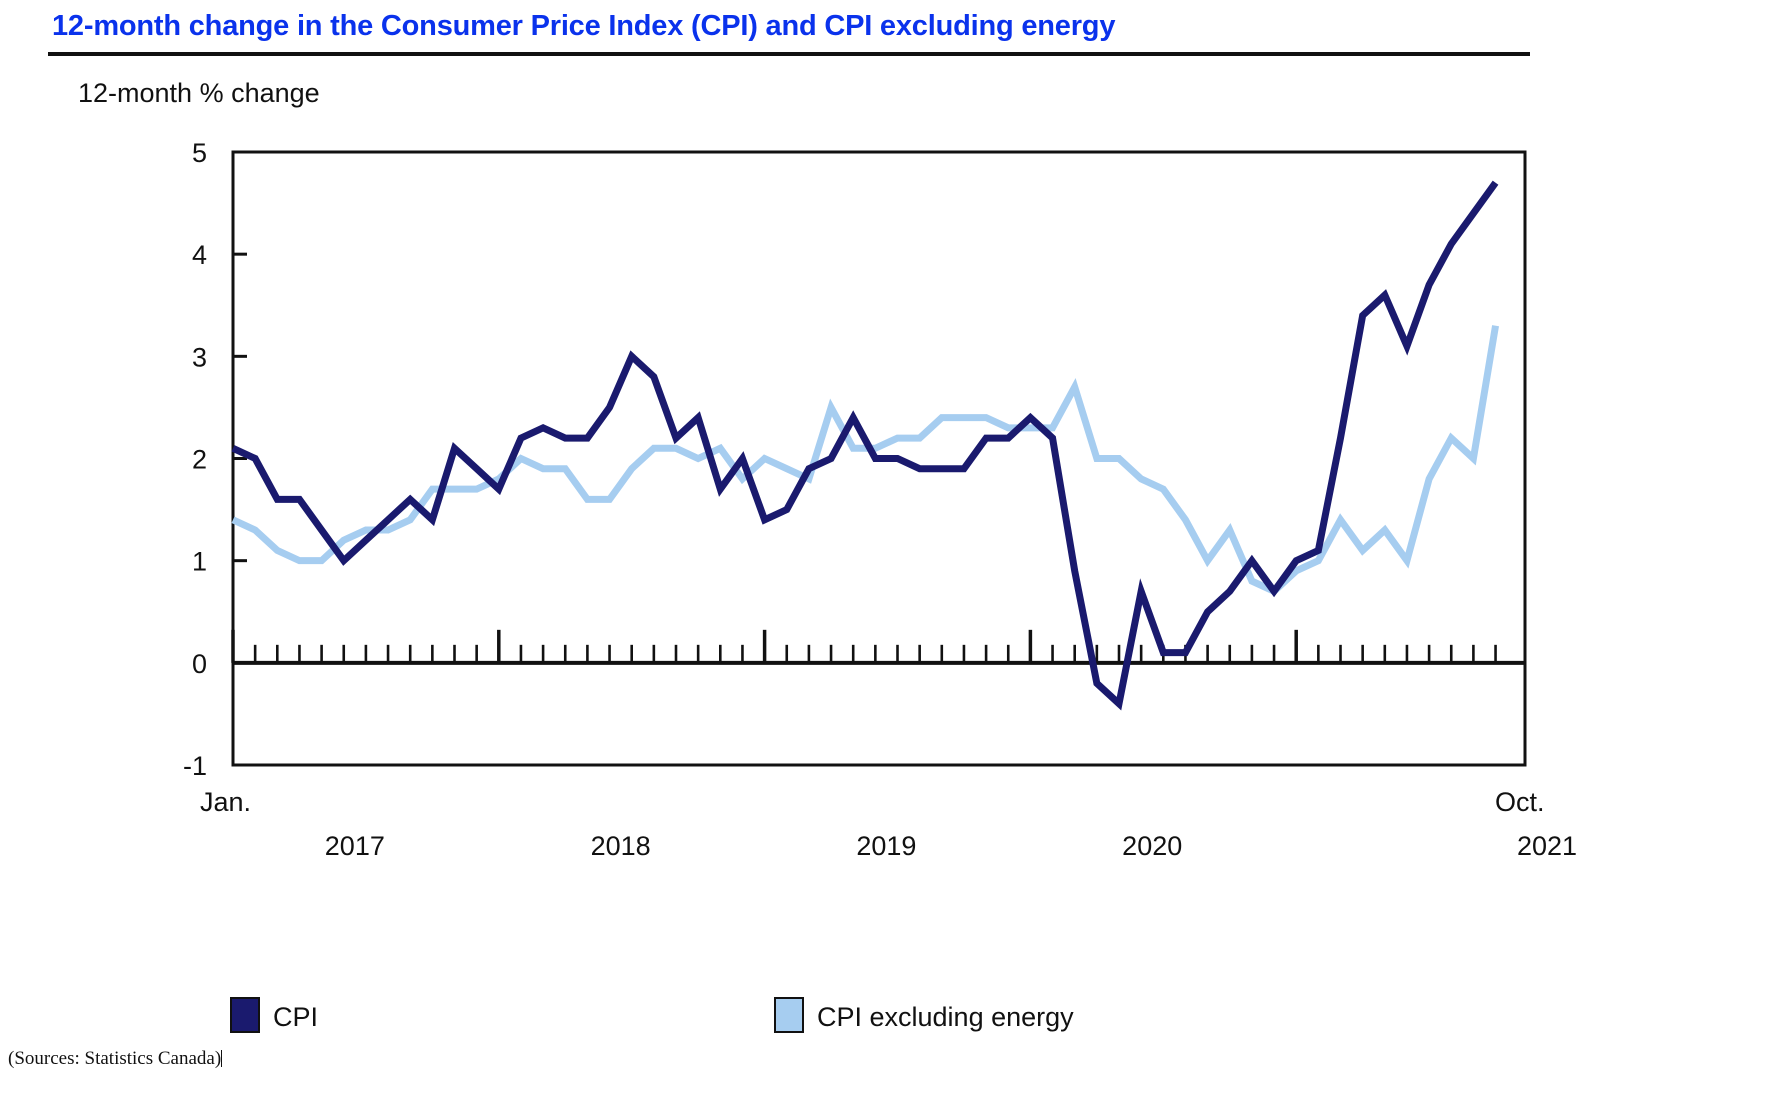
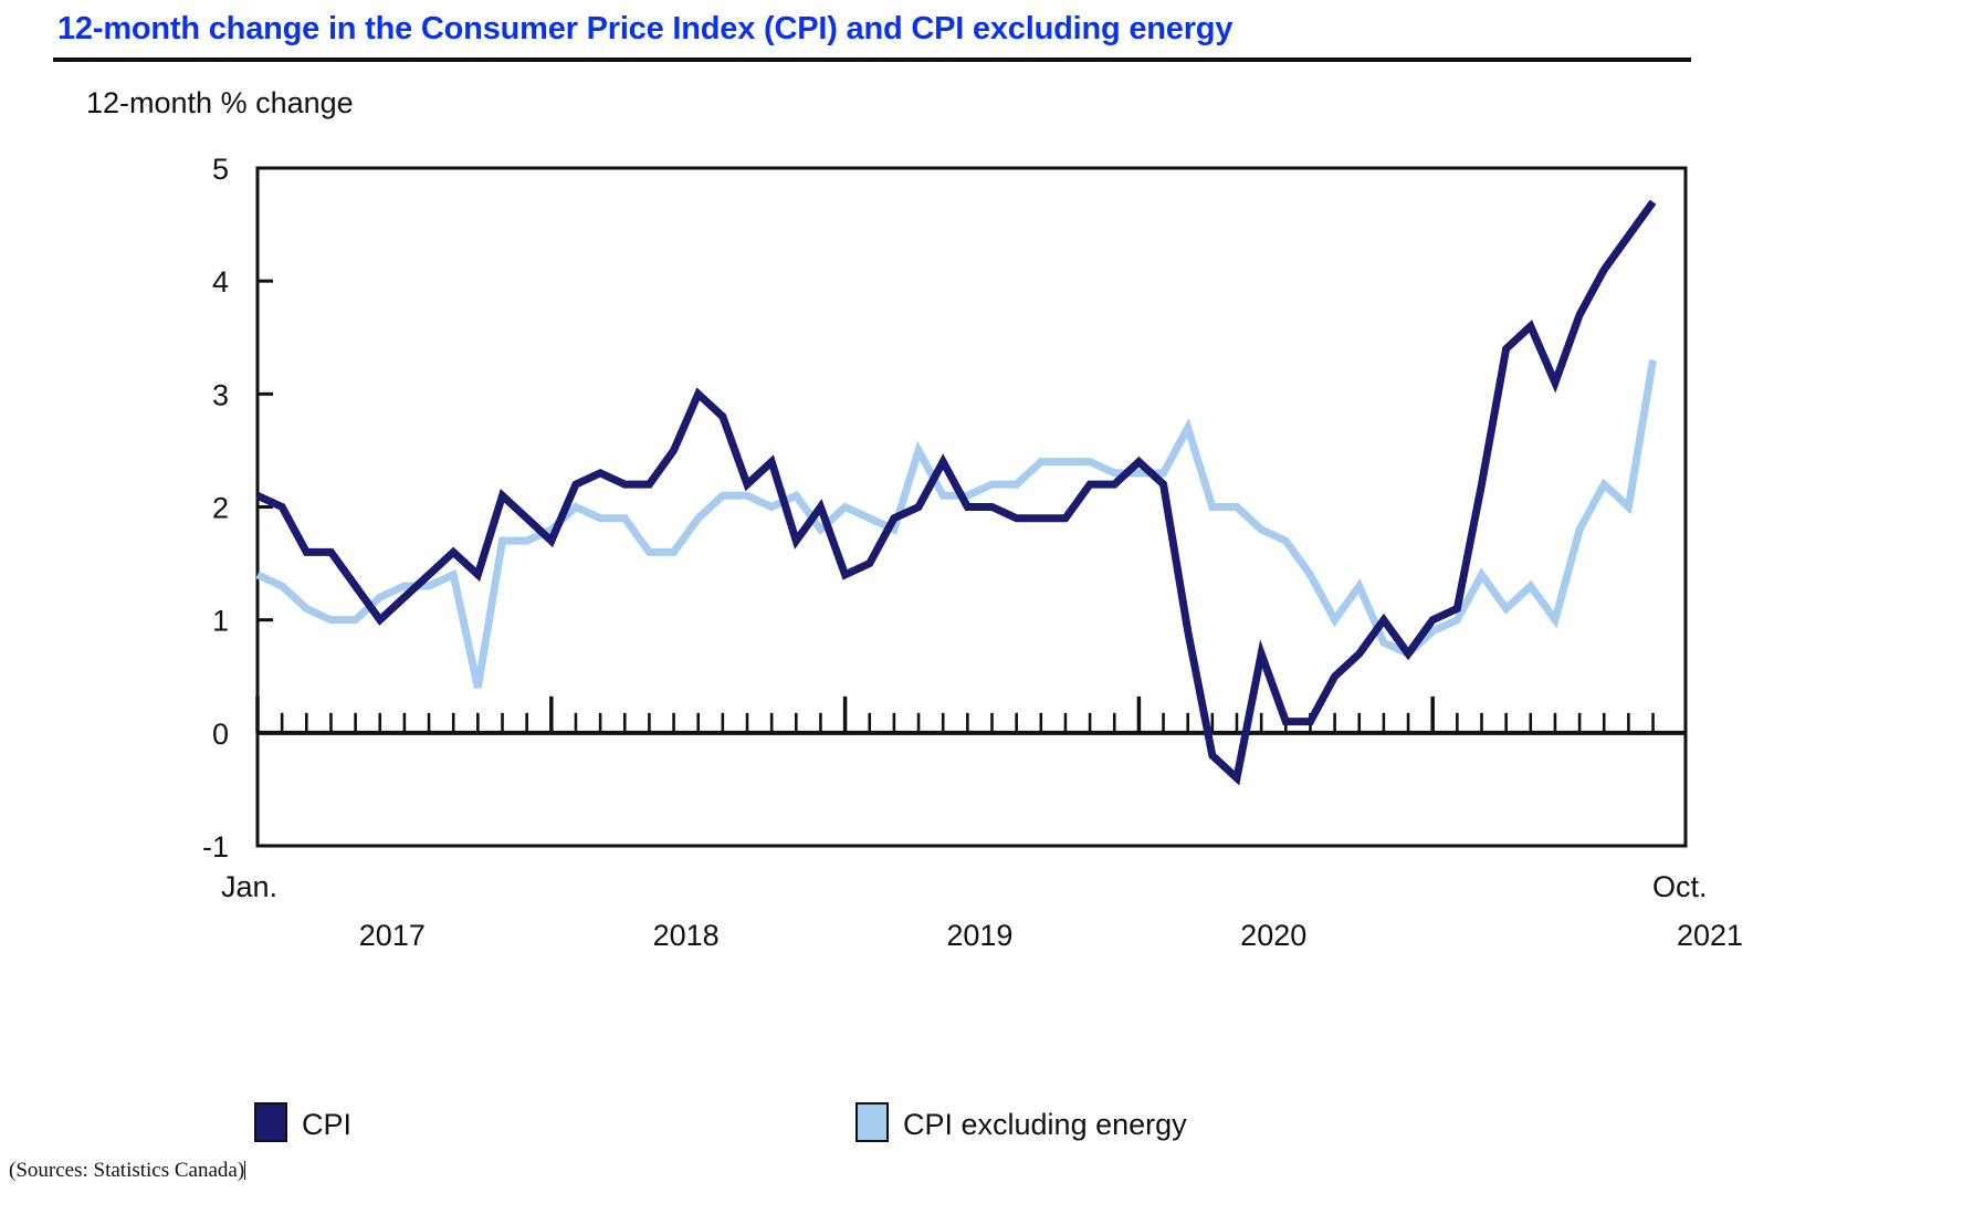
CPI excluding energy/Oct. 2017: 1.7 -> 0.4
